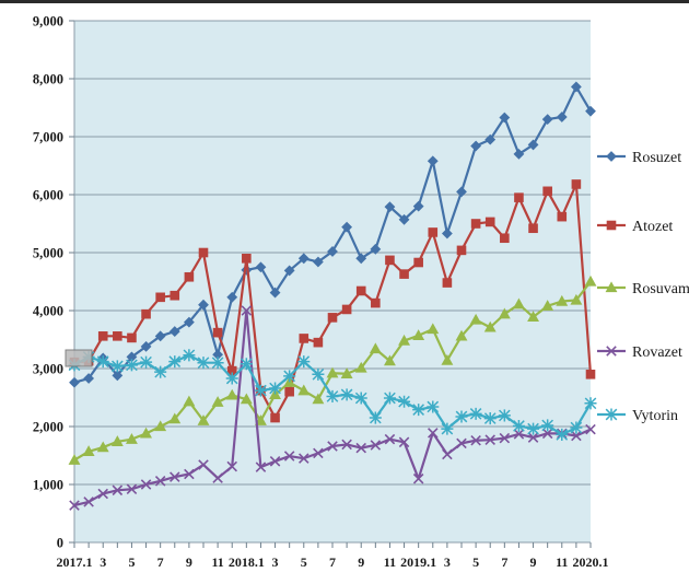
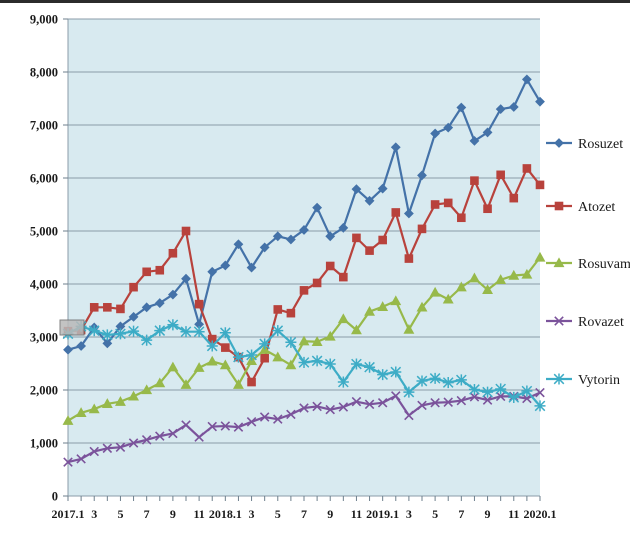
Rosuzet/2018.1: 4700 -> 4400
Atozet/2018.1: 4900 -> 2800
Rovazet/2018.1: 4000 -> 1300
Rovazet/2019.1: 1100 -> 1800
Atozet/2020.1: 2900 -> 5900
Vytorin/2020.1: 2400 -> 1700
